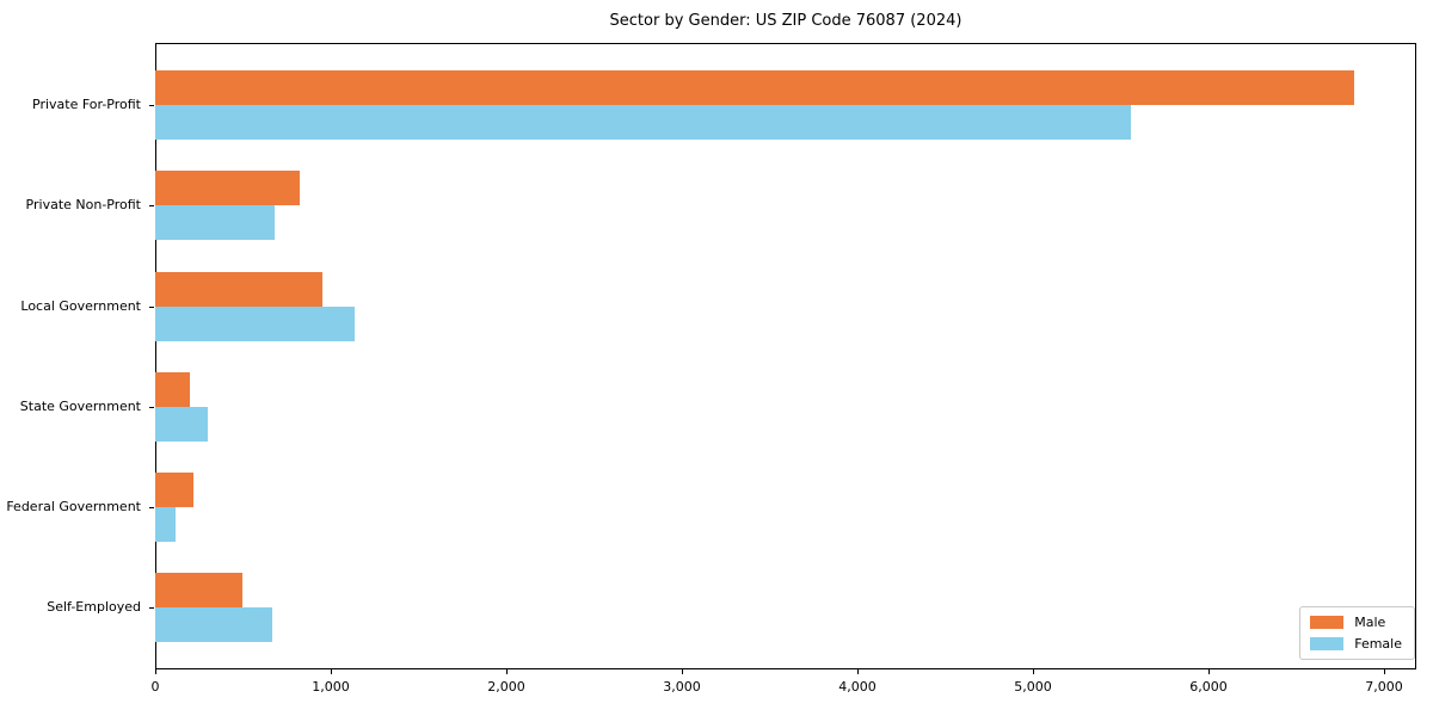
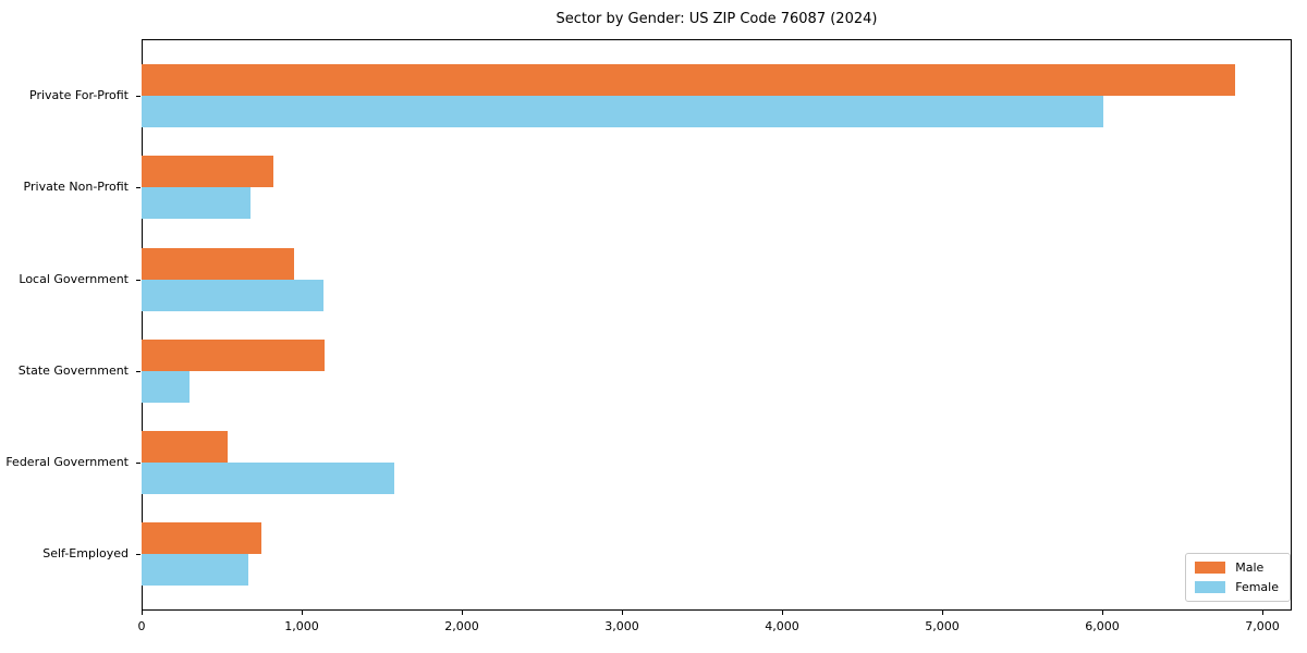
Female/Private For-Profit: 5560 -> 6010
Male/State Government: 200 -> 1140
Male/Federal Government: 220 -> 540
Female/Federal Government: 120 -> 1580
Male/Self-Employed: 500 -> 750
